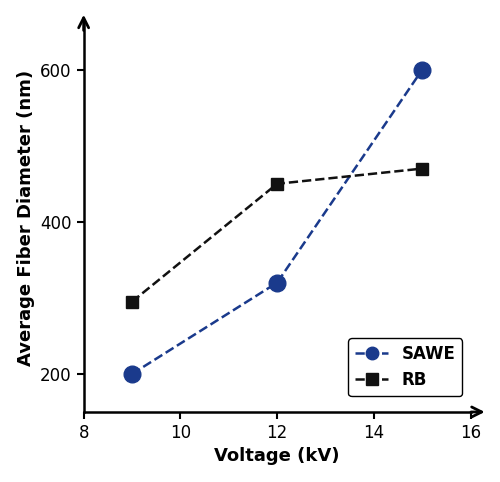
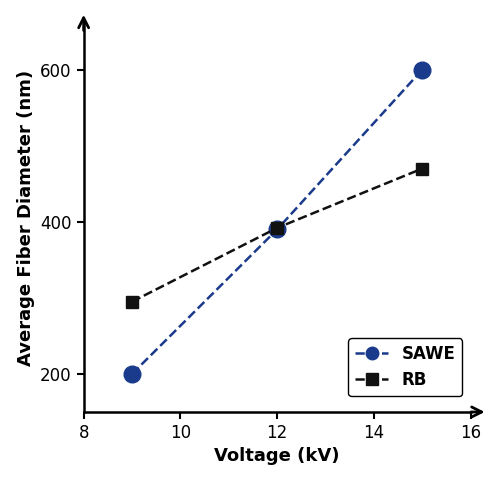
SAWE/12: 320 -> 390
RB/12: 450 -> 392
